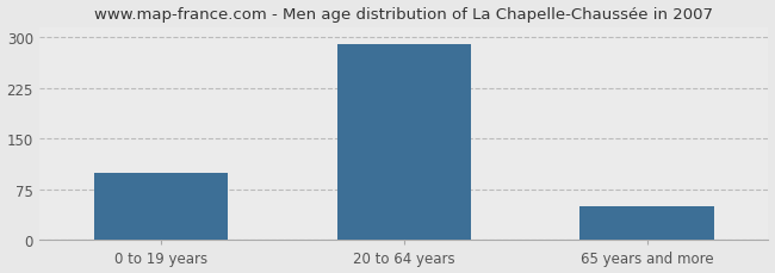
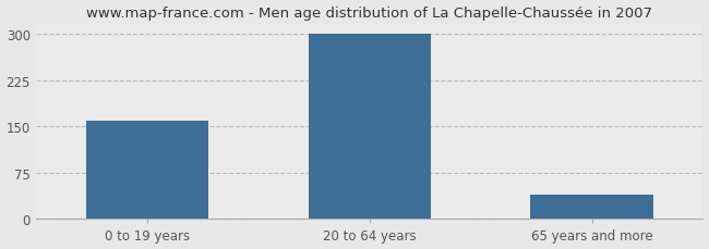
0 to 19 years: 100 -> 160
20 to 64 years: 290 -> 300
65 years and more: 50 -> 40
